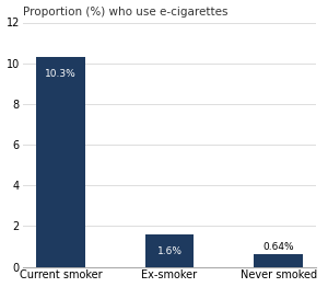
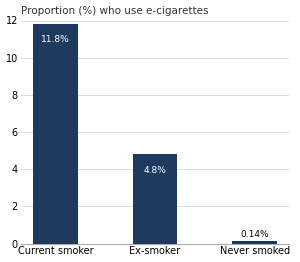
Current smoker: 10.3% -> 11.8%
Ex-smoker: 1.6% -> 4.8%
Never smoked: 0.64% -> 0.14%
